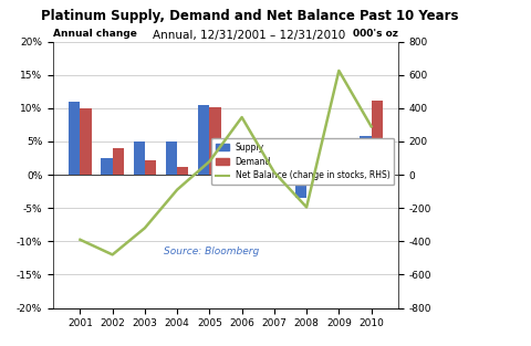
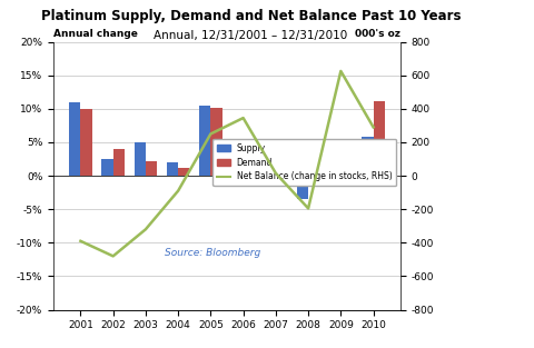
Supply/2004: 5.0% -> 2.0%
Net Balance (change in stocks, RHS)/2005: 80 -> 250
